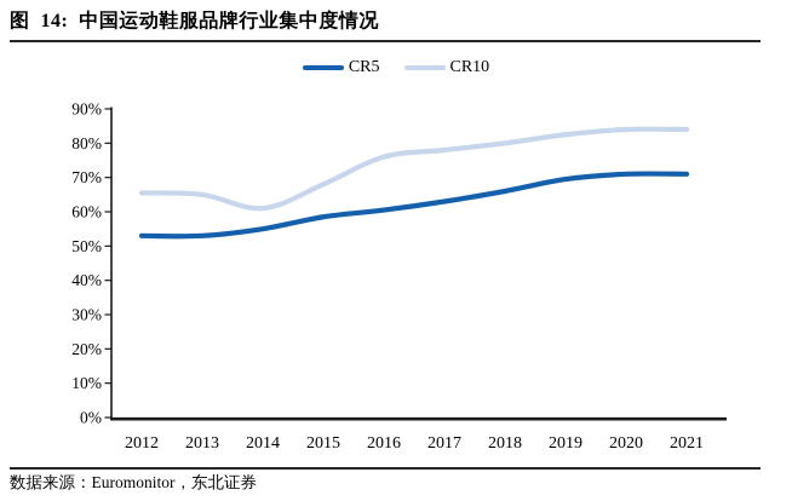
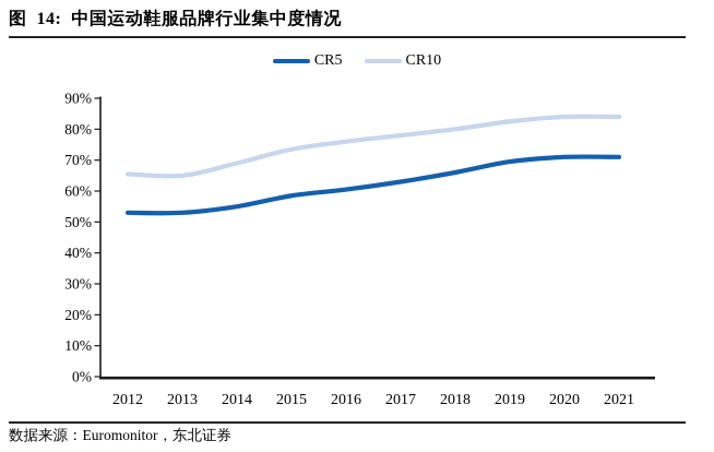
CR10/2014: 61% -> 69%
CR10/2015: 68% -> 74%
